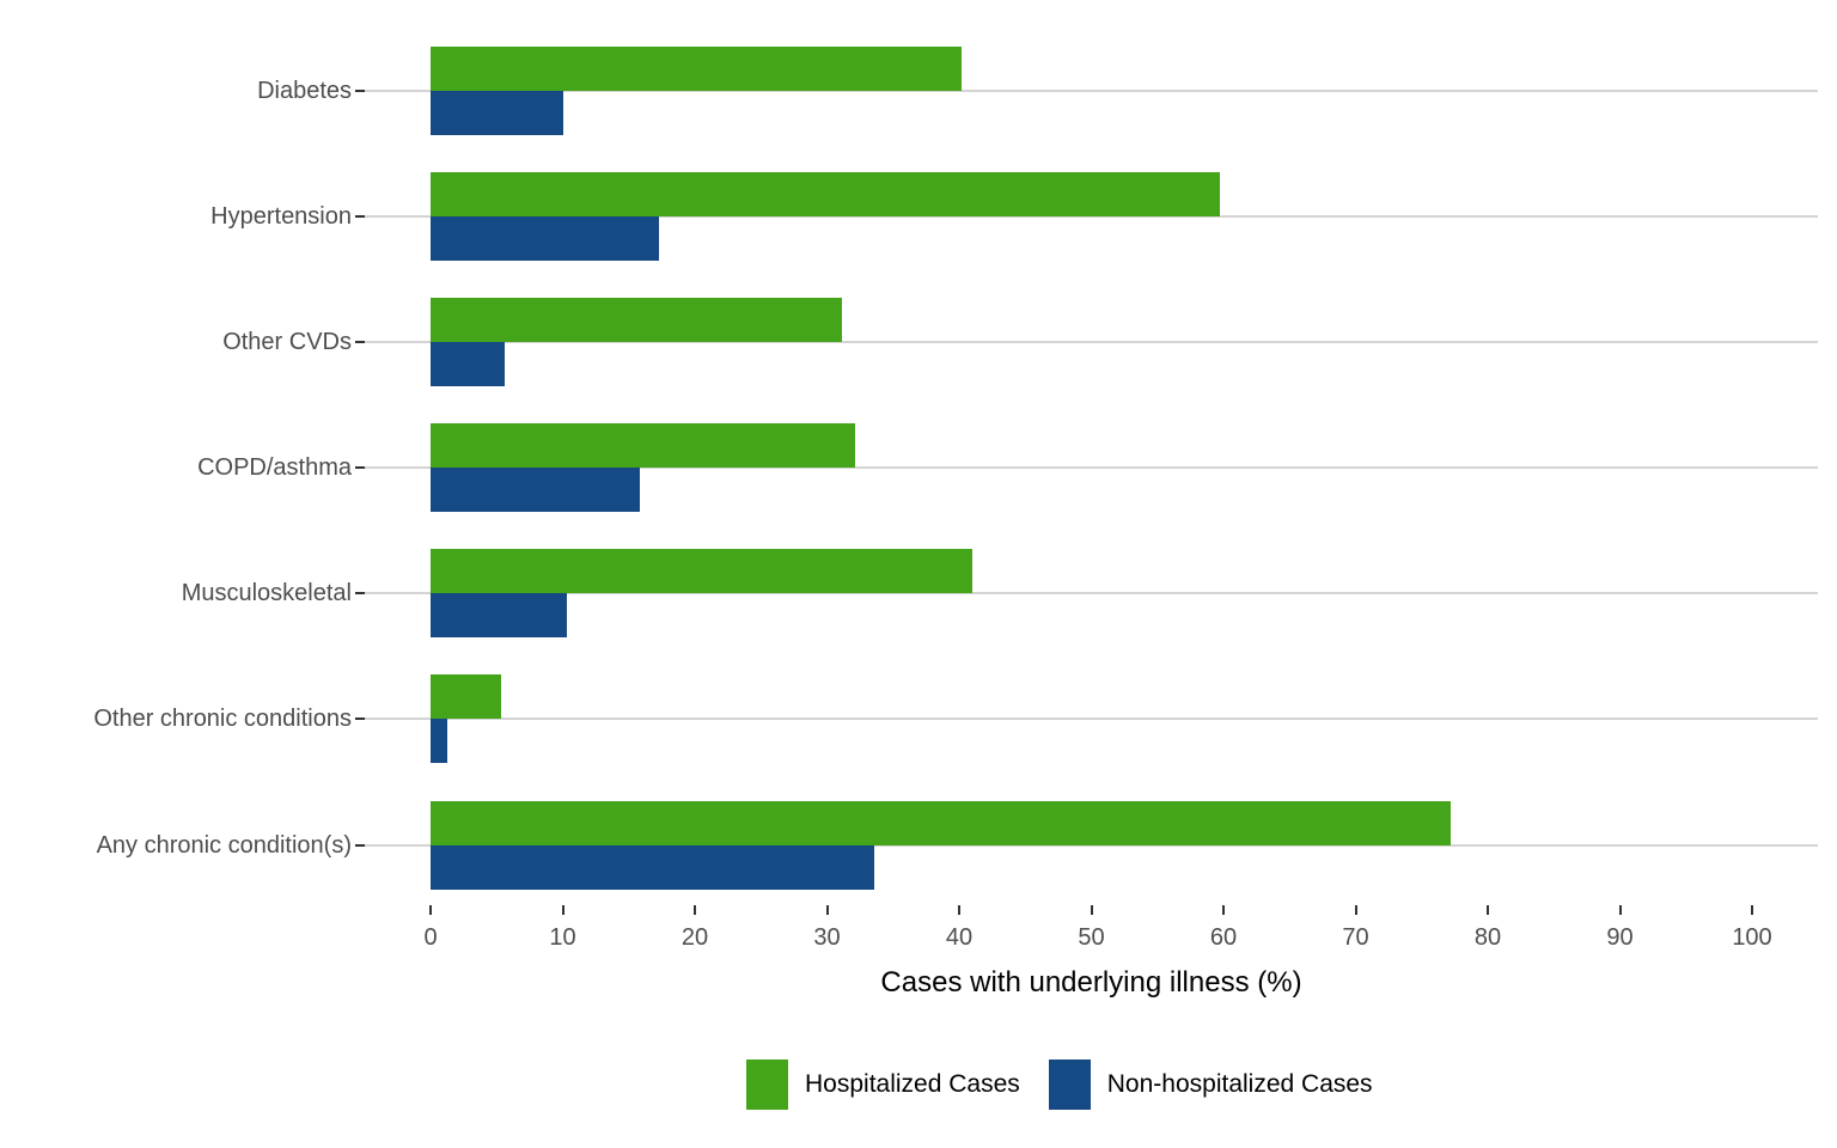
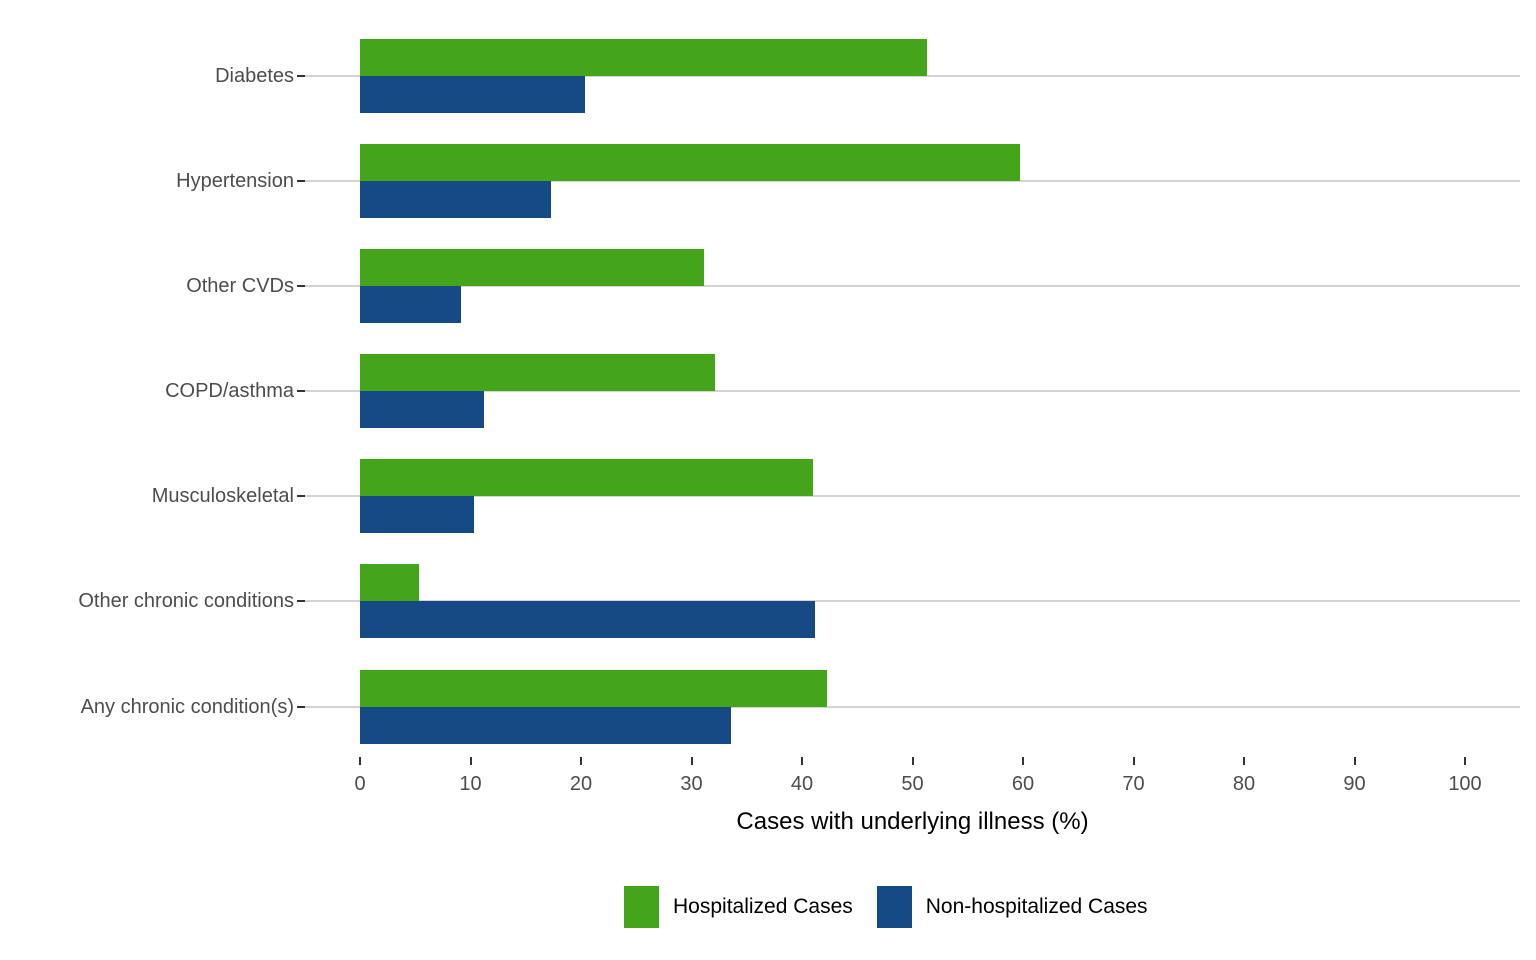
Hospitalized Cases/Diabetes: 40.2 -> 51.3
Non-hospitalized Cases/Diabetes: 10.0 -> 20.4
Non-hospitalized Cases/Other CVDs: 5.6 -> 9.1
Non-hospitalized Cases/COPD/asthma: 15.8 -> 11.2
Non-hospitalized Cases/Other chronic conditions: 1.3 -> 41.2
Hospitalized Cases/Any chronic condition(s): 77.2 -> 42.3
